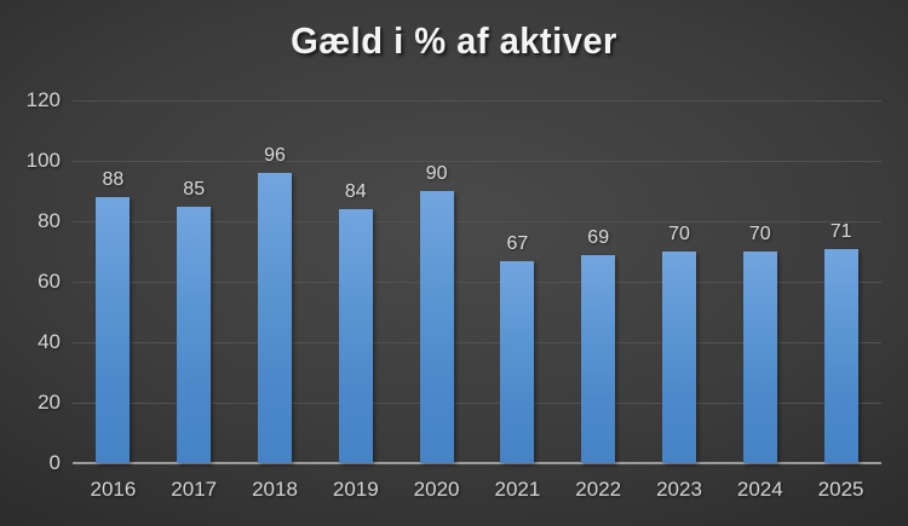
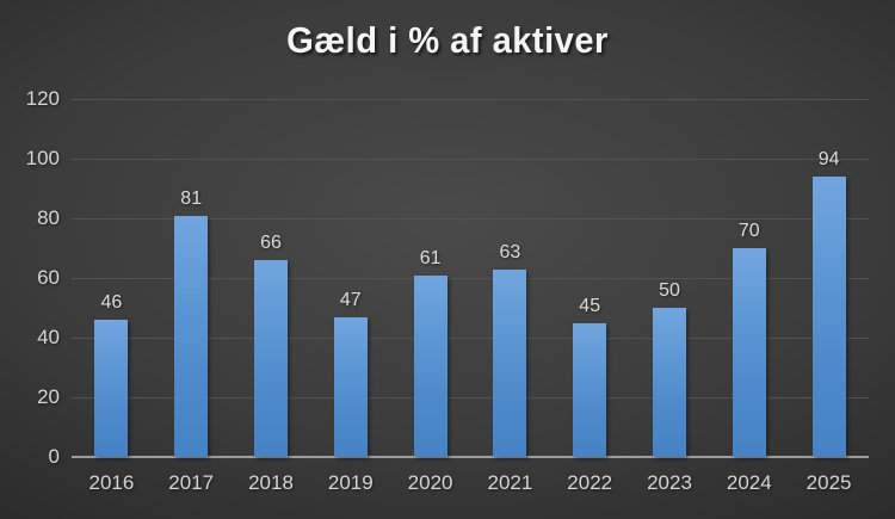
2016: 88 -> 46
2017: 85 -> 81
2018: 96 -> 66
2019: 84 -> 47
2020: 90 -> 61
2021: 67 -> 63
2022: 69 -> 45
2023: 70 -> 50
2025: 71 -> 94
